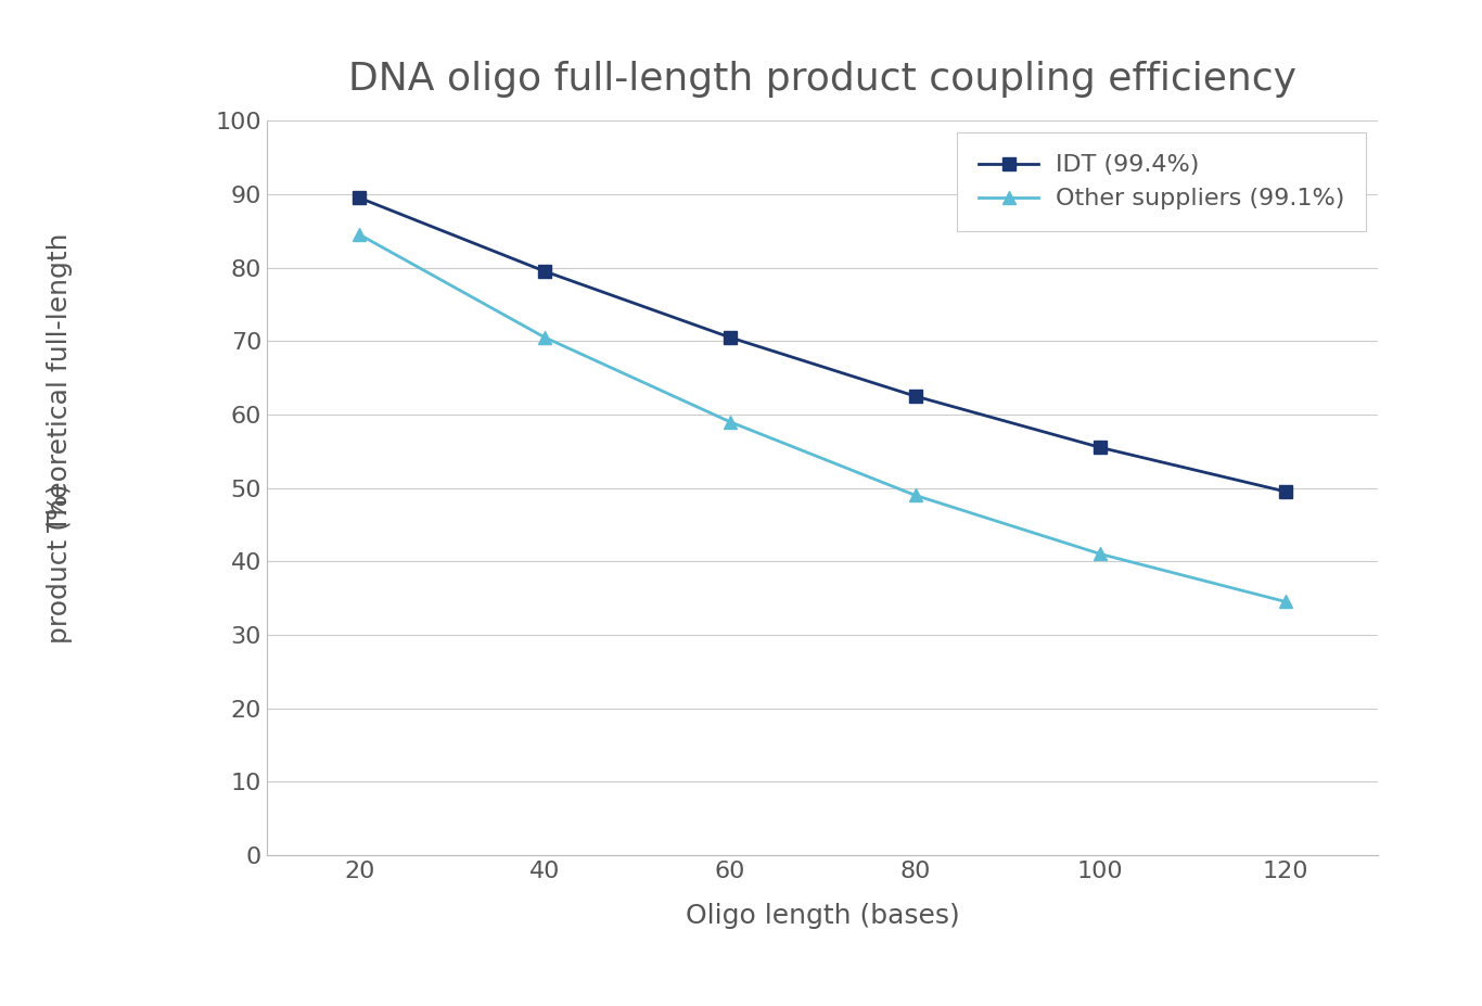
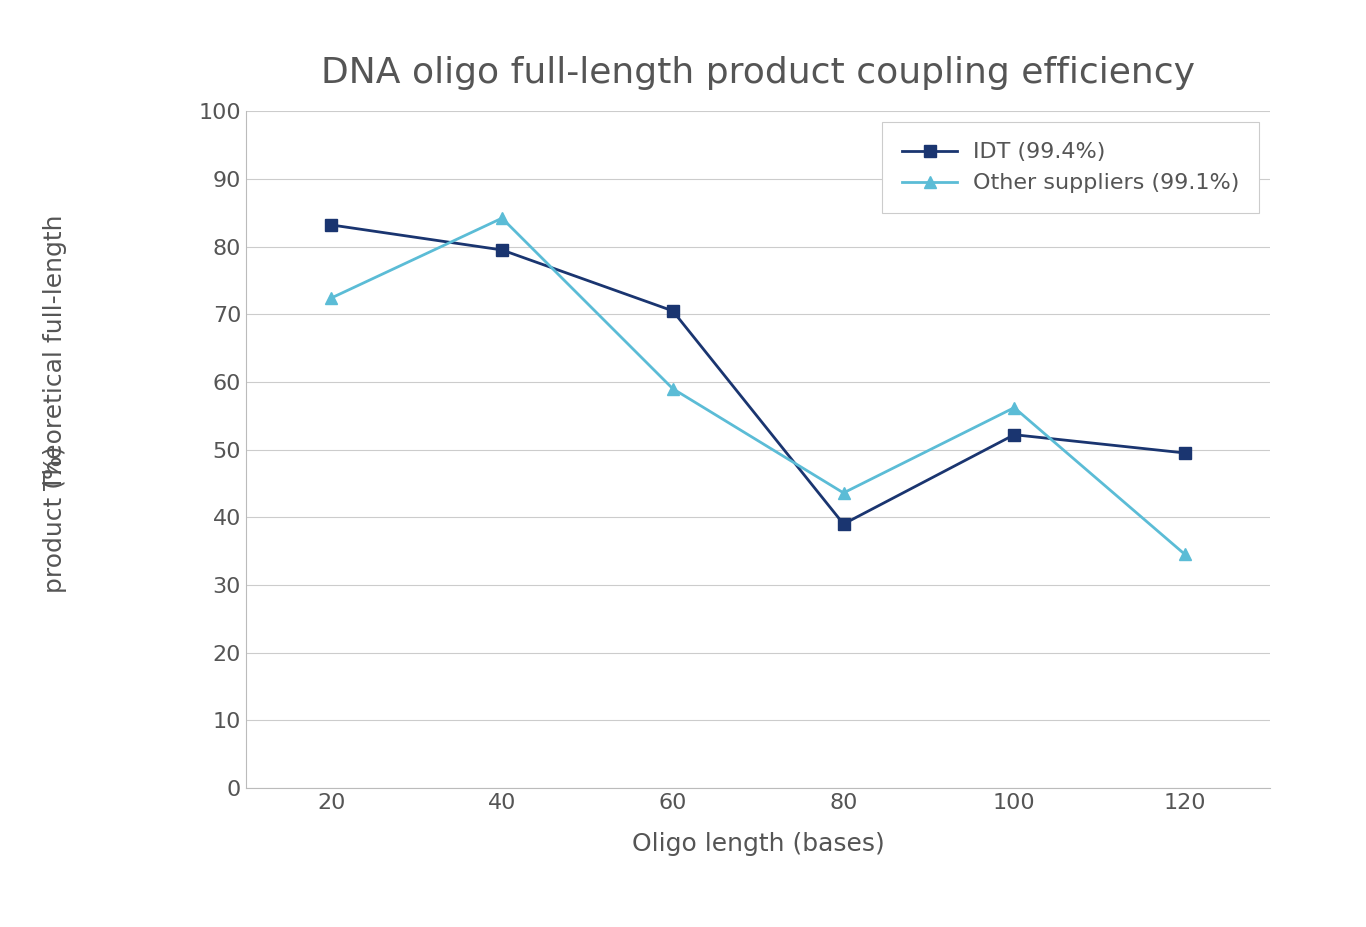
IDT (99.4%)/20: 89.5 -> 83.2
Other suppliers (99.1%)/20: 84.5 -> 72.4
Other suppliers (99.1%)/40: 70.5 -> 84.2
IDT (99.4%)/80: 62.5 -> 39.0
Other suppliers (99.1%)/80: 49.0 -> 43.6
IDT (99.4%)/100: 55.5 -> 52.2
Other suppliers (99.1%)/100: 41.0 -> 56.2
